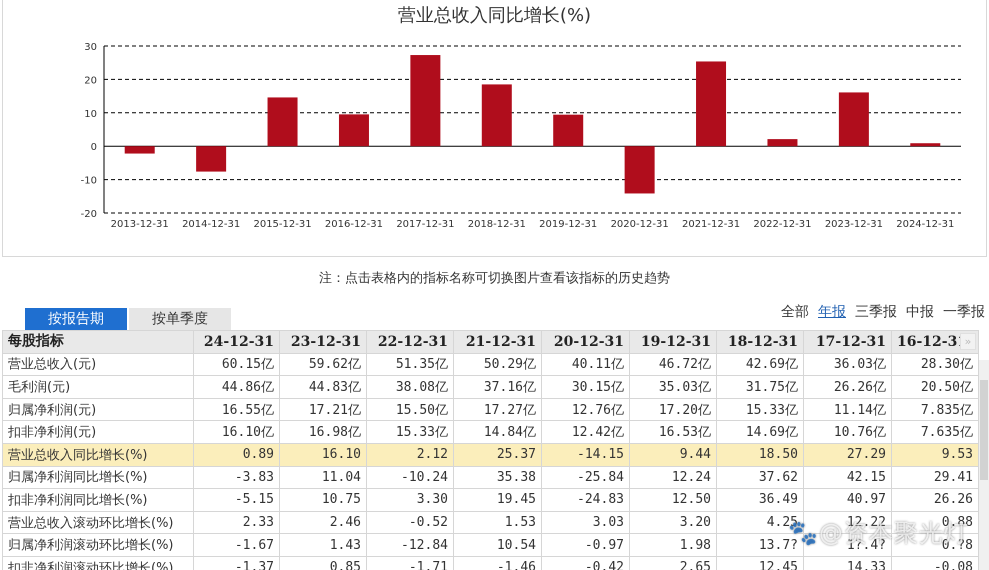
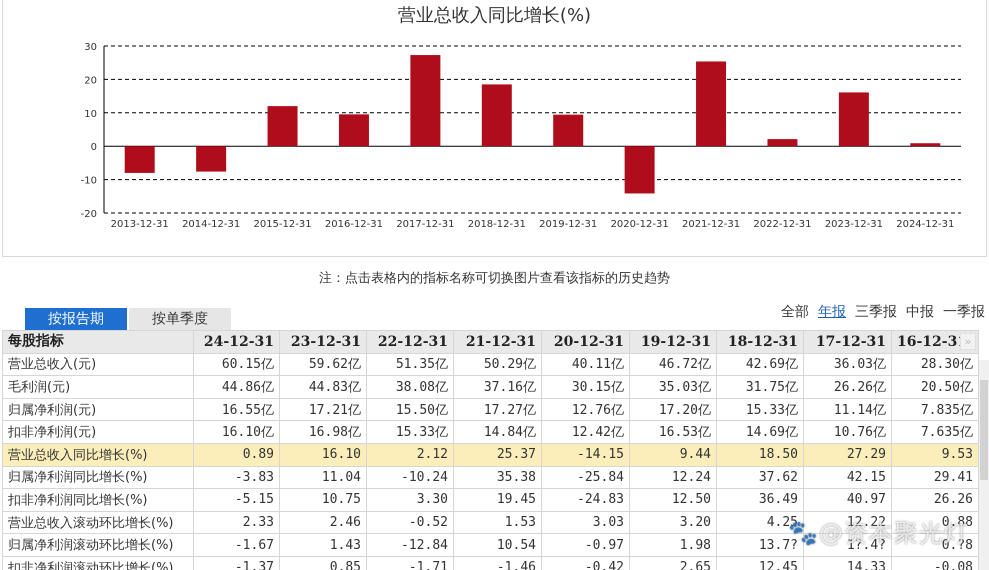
2013-12-31: -2 -> -8
2015-12-31: 15 -> 12
